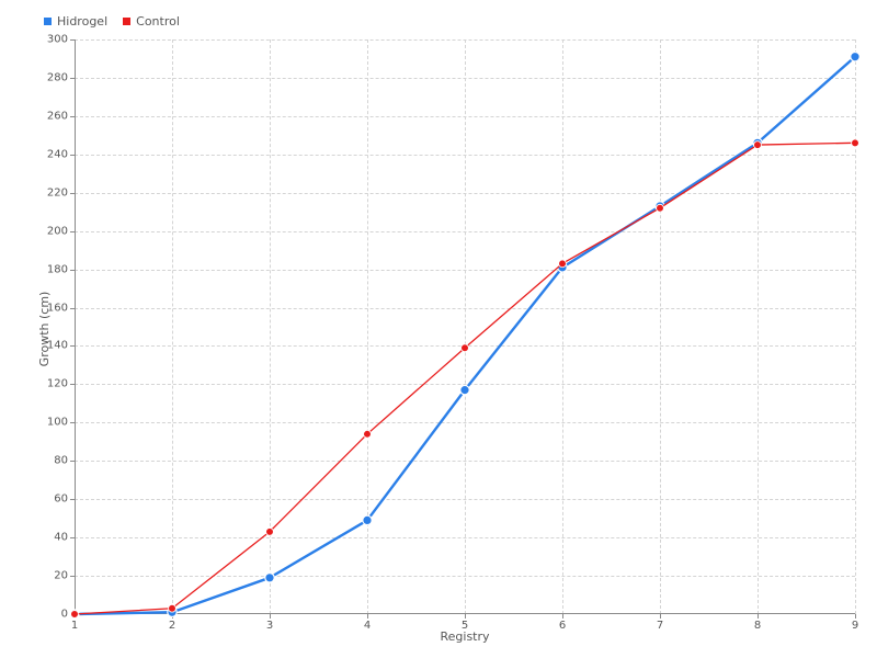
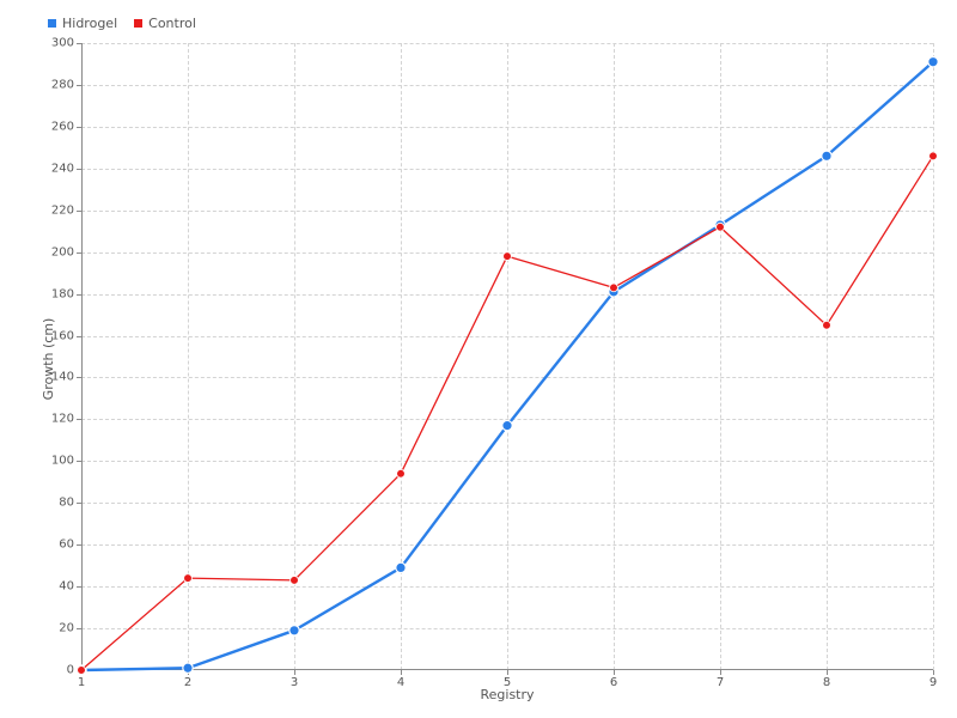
Control/2: 3 -> 44
Control/5: 139 -> 198
Control/8: 245 -> 165
